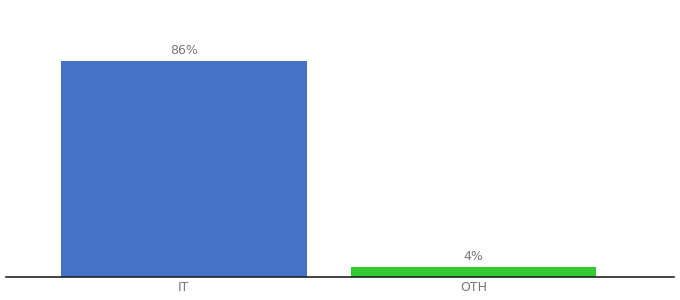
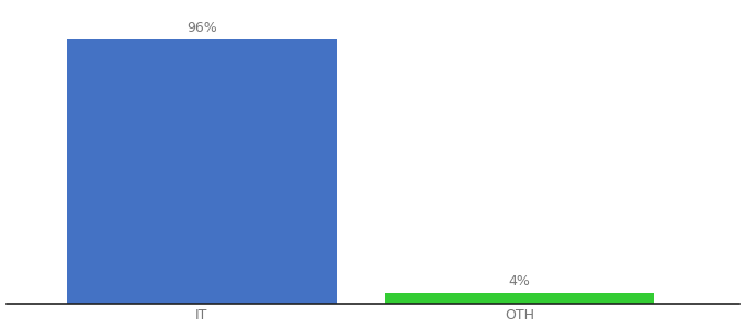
IT: 86% -> 96%
